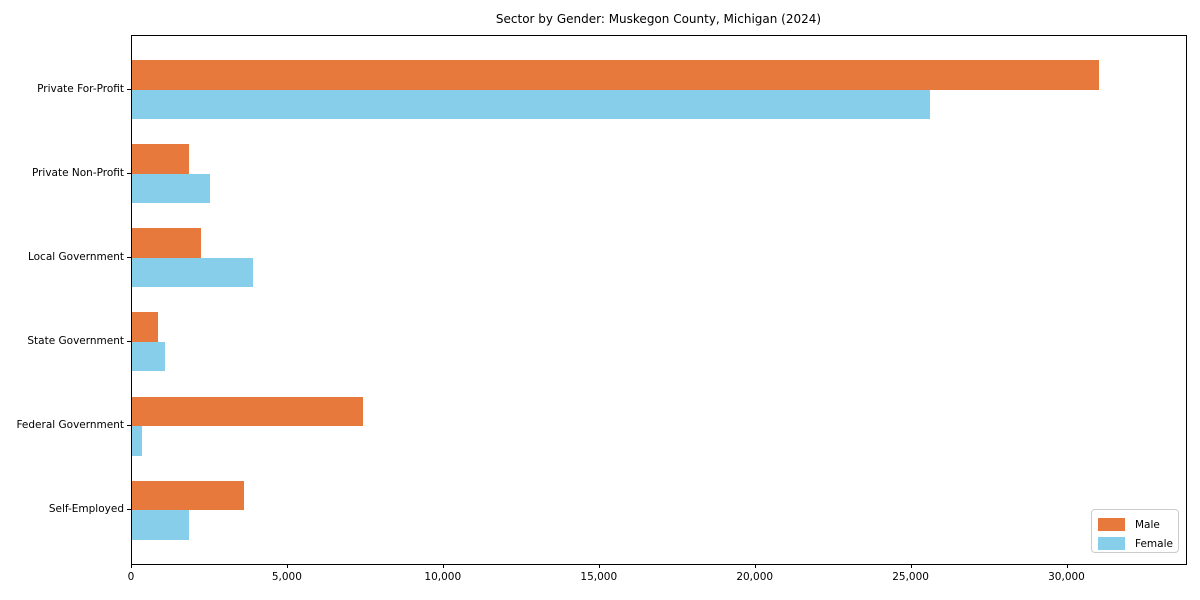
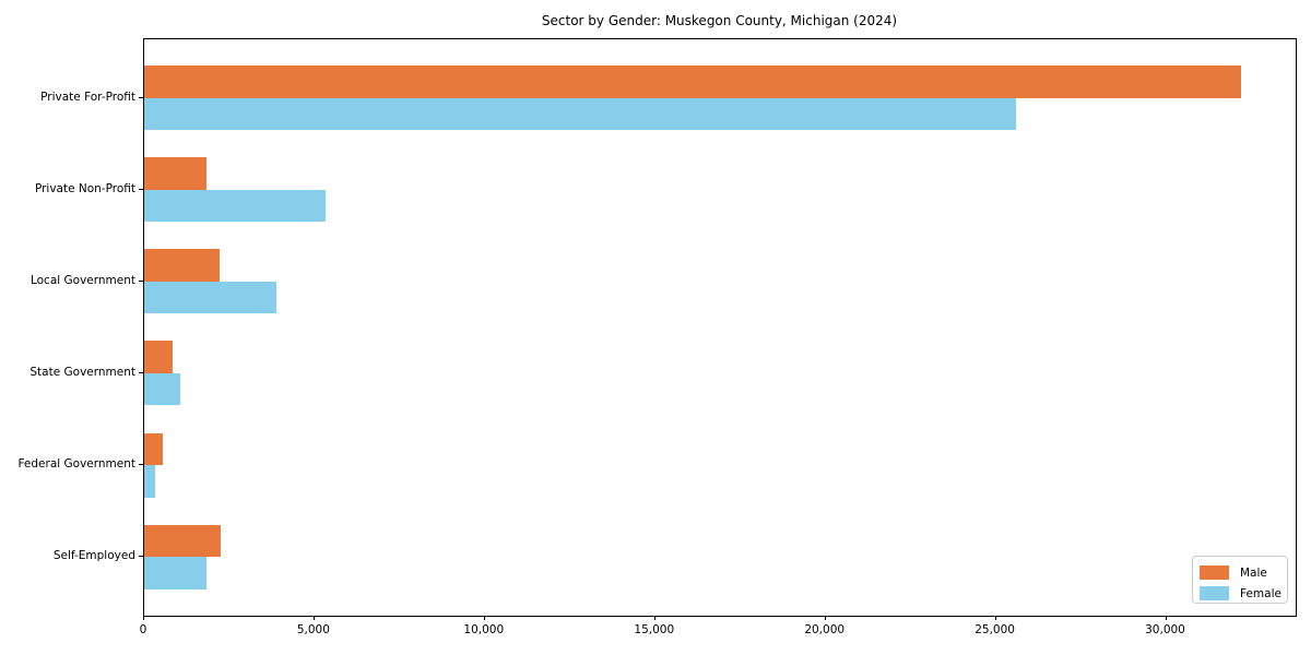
Male/Private For-Profit: 31000 -> 32200
Female/Private Non-Profit: 2500 -> 5300
Male/Federal Government: 7400 -> 600
Male/Self-Employed: 3600 -> 2200
